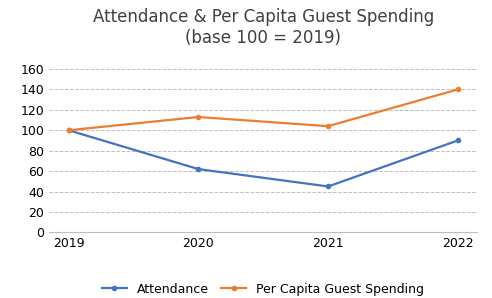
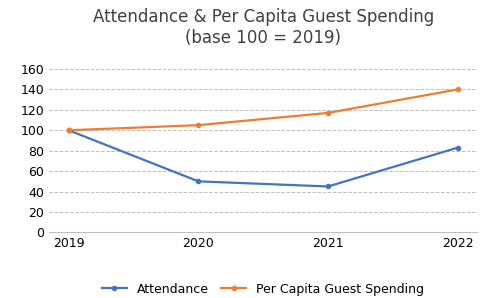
Attendance/2020: 62 -> 50
Per Capita Guest Spending/2020: 113 -> 105
Per Capita Guest Spending/2021: 104 -> 117
Attendance/2022: 90 -> 83
